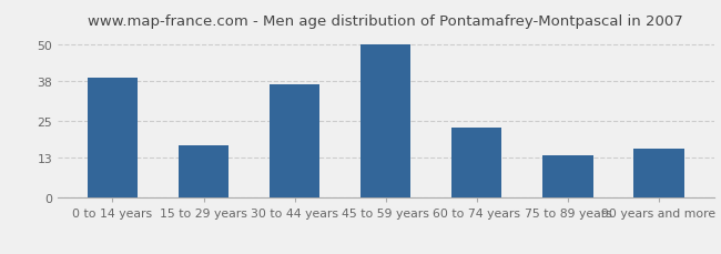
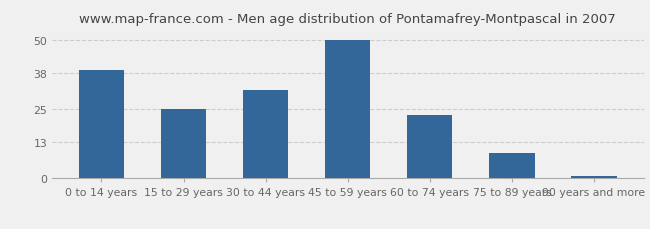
15 to 29 years: 17 -> 25
30 to 44 years: 37 -> 32
75 to 89 years: 14 -> 9
90 years and more: 16 -> 1
